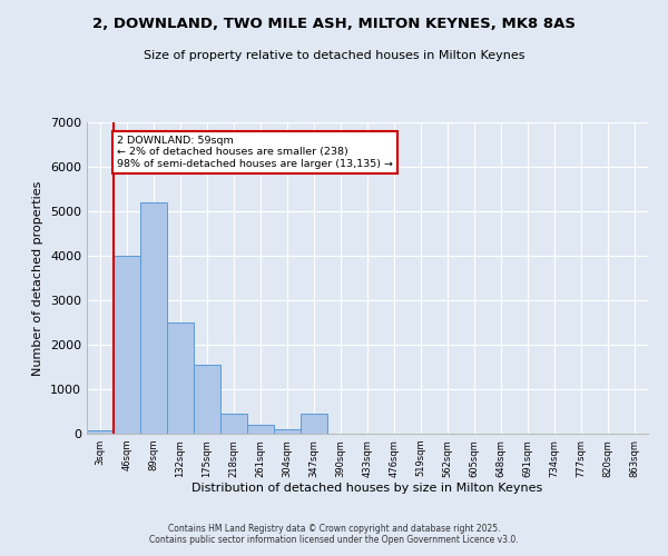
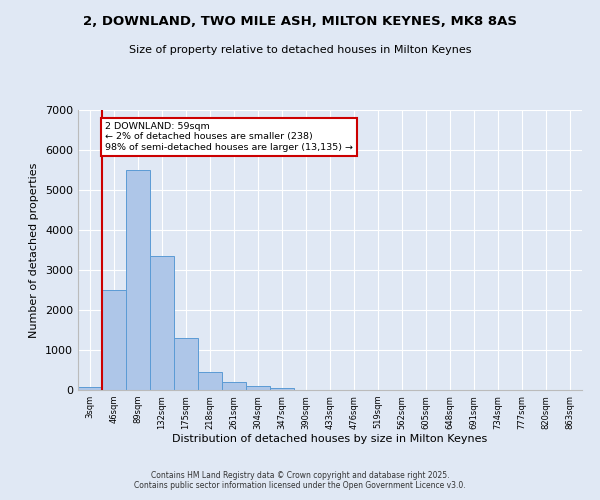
46sqm: 4000 -> 2500
89sqm: 5200 -> 5500
132sqm: 2500 -> 3350
175sqm: 1550 -> 1300
347sqm: 450 -> 50
